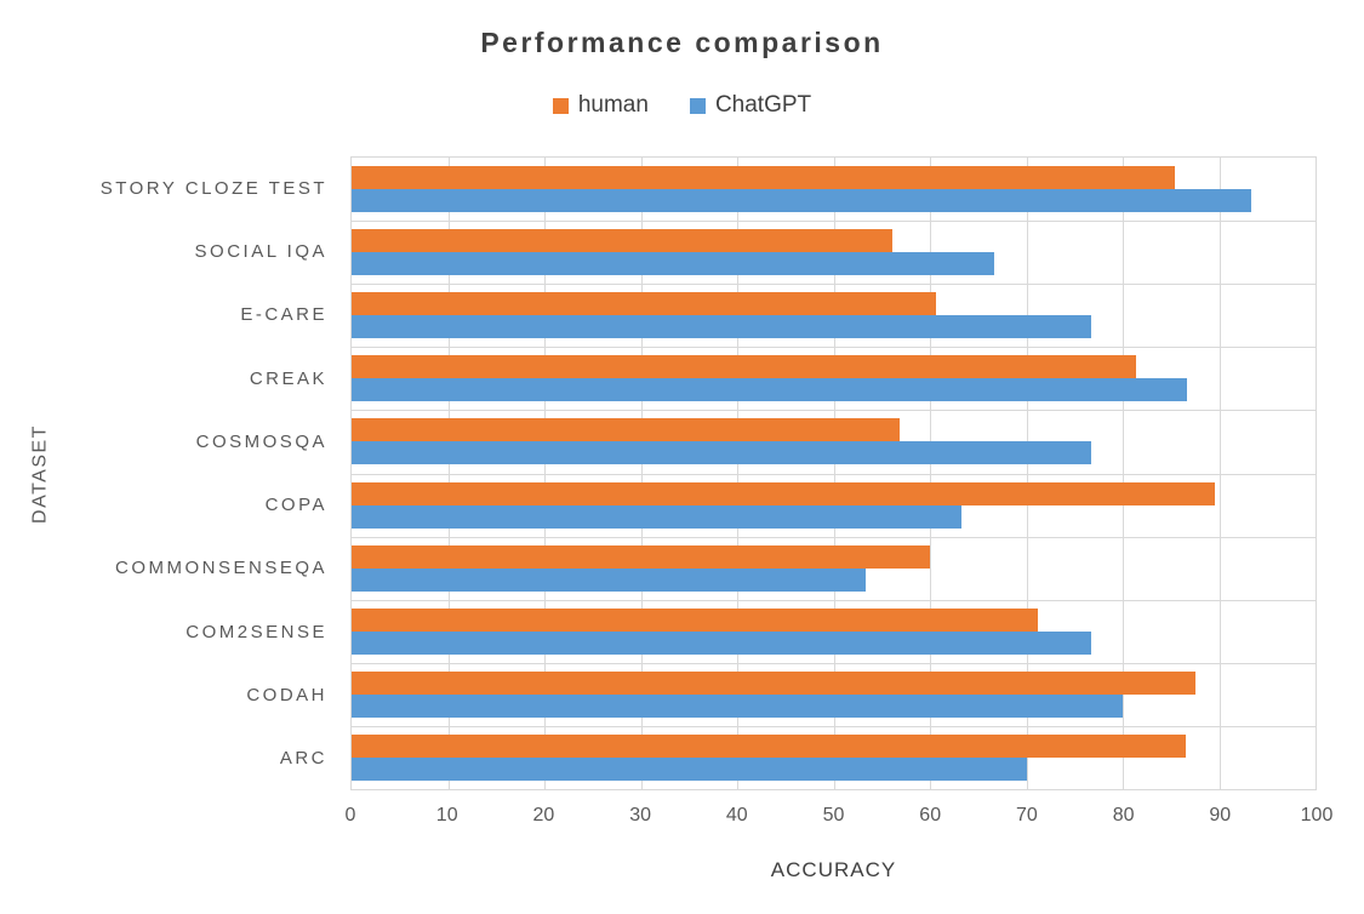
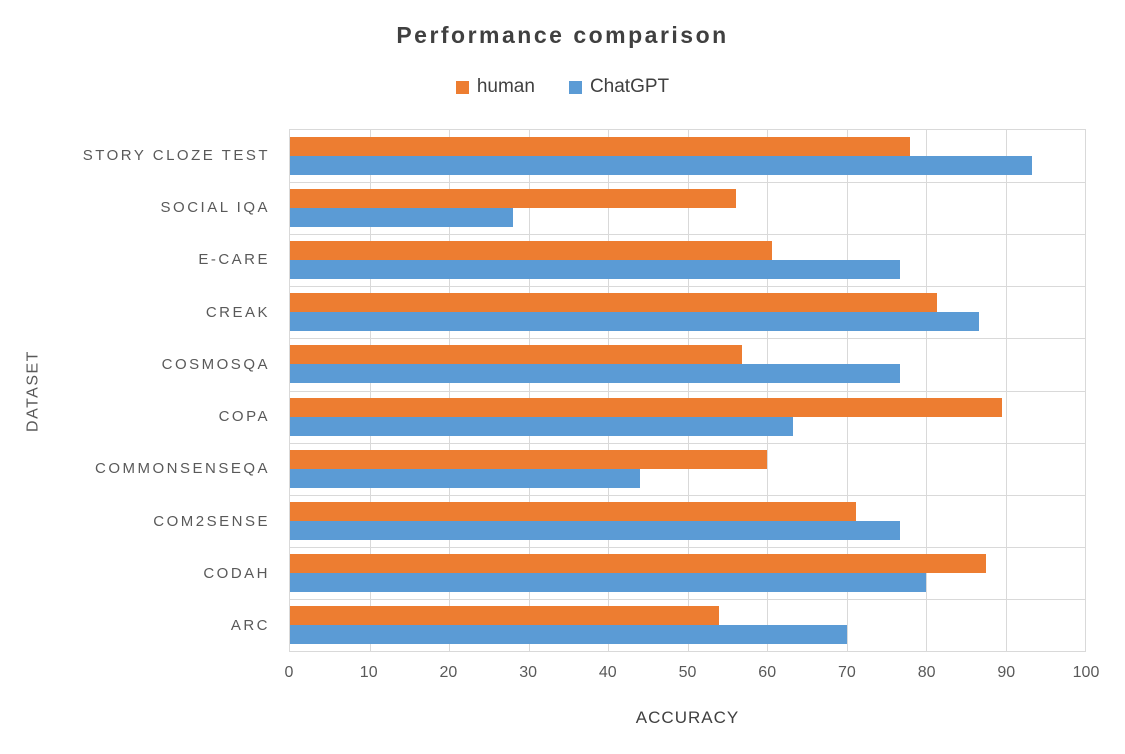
human/STORY CLOZE TEST: 85 -> 78
ChatGPT/SOCIAL IQA: 67 -> 28
ChatGPT/COMMONSENSEQA: 53 -> 44
human/ARC: 87 -> 54
